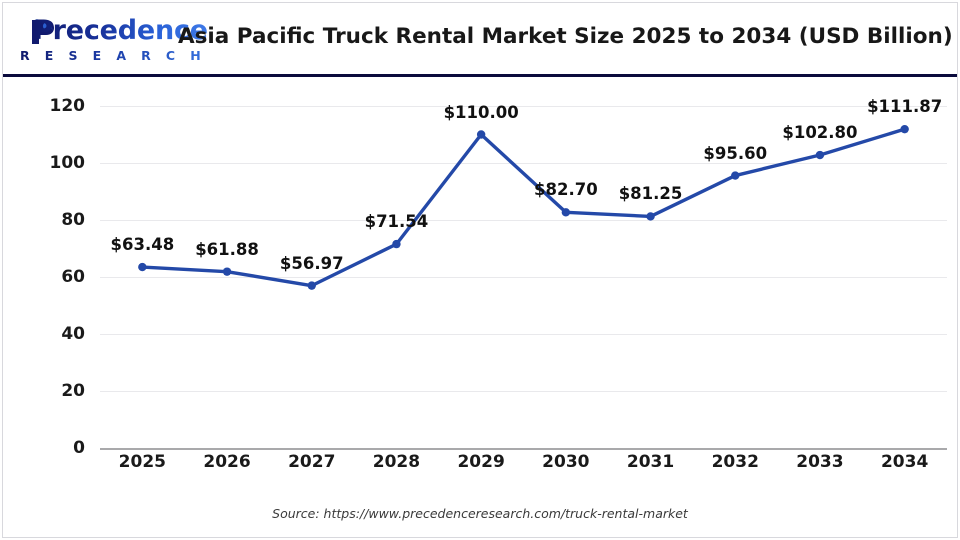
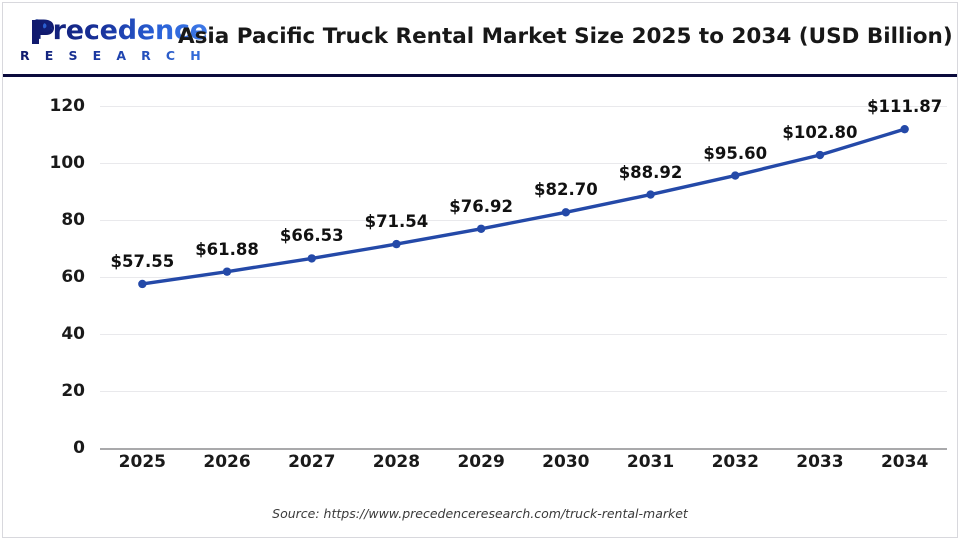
2025: $63.48 -> $57.55
2027: $56.97 -> $66.53
2029: $110.00 -> $76.92
2031: $81.25 -> $88.92
